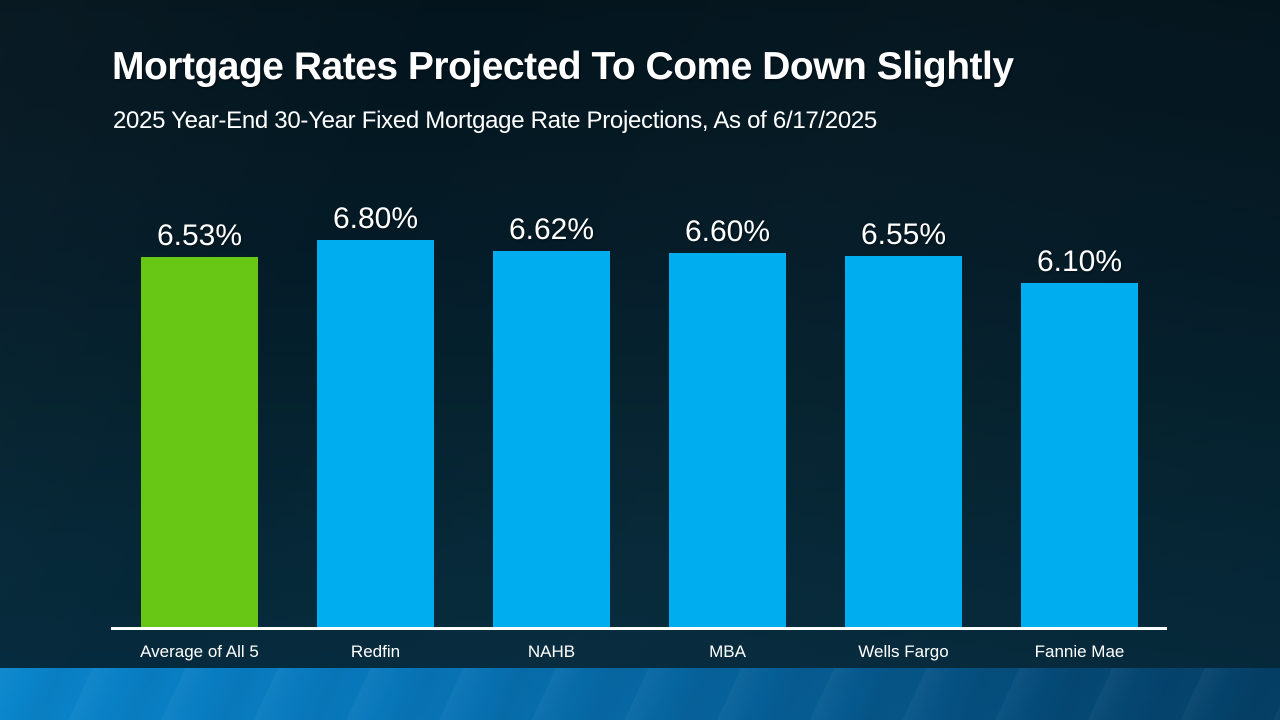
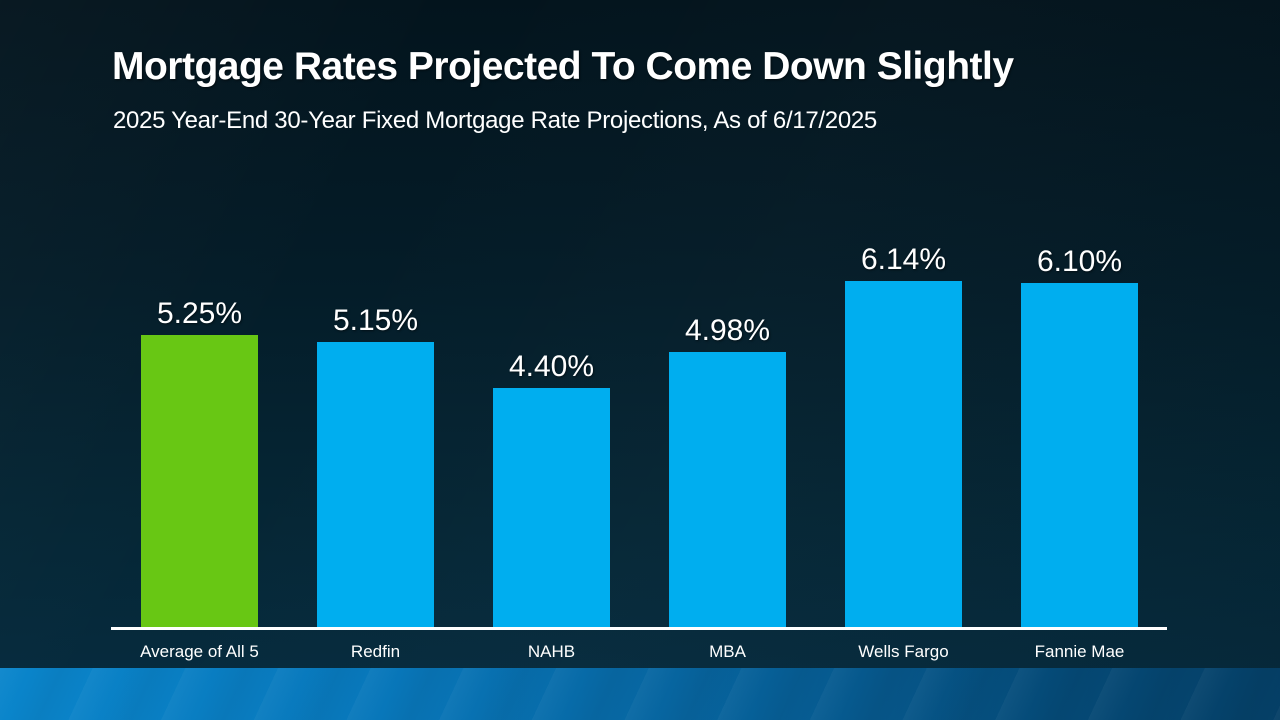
Average of All 5: 6.53% -> 5.25%
Redfin: 6.80% -> 5.15%
NAHB: 6.62% -> 4.40%
MBA: 6.60% -> 4.98%
Wells Fargo: 6.55% -> 6.14%
